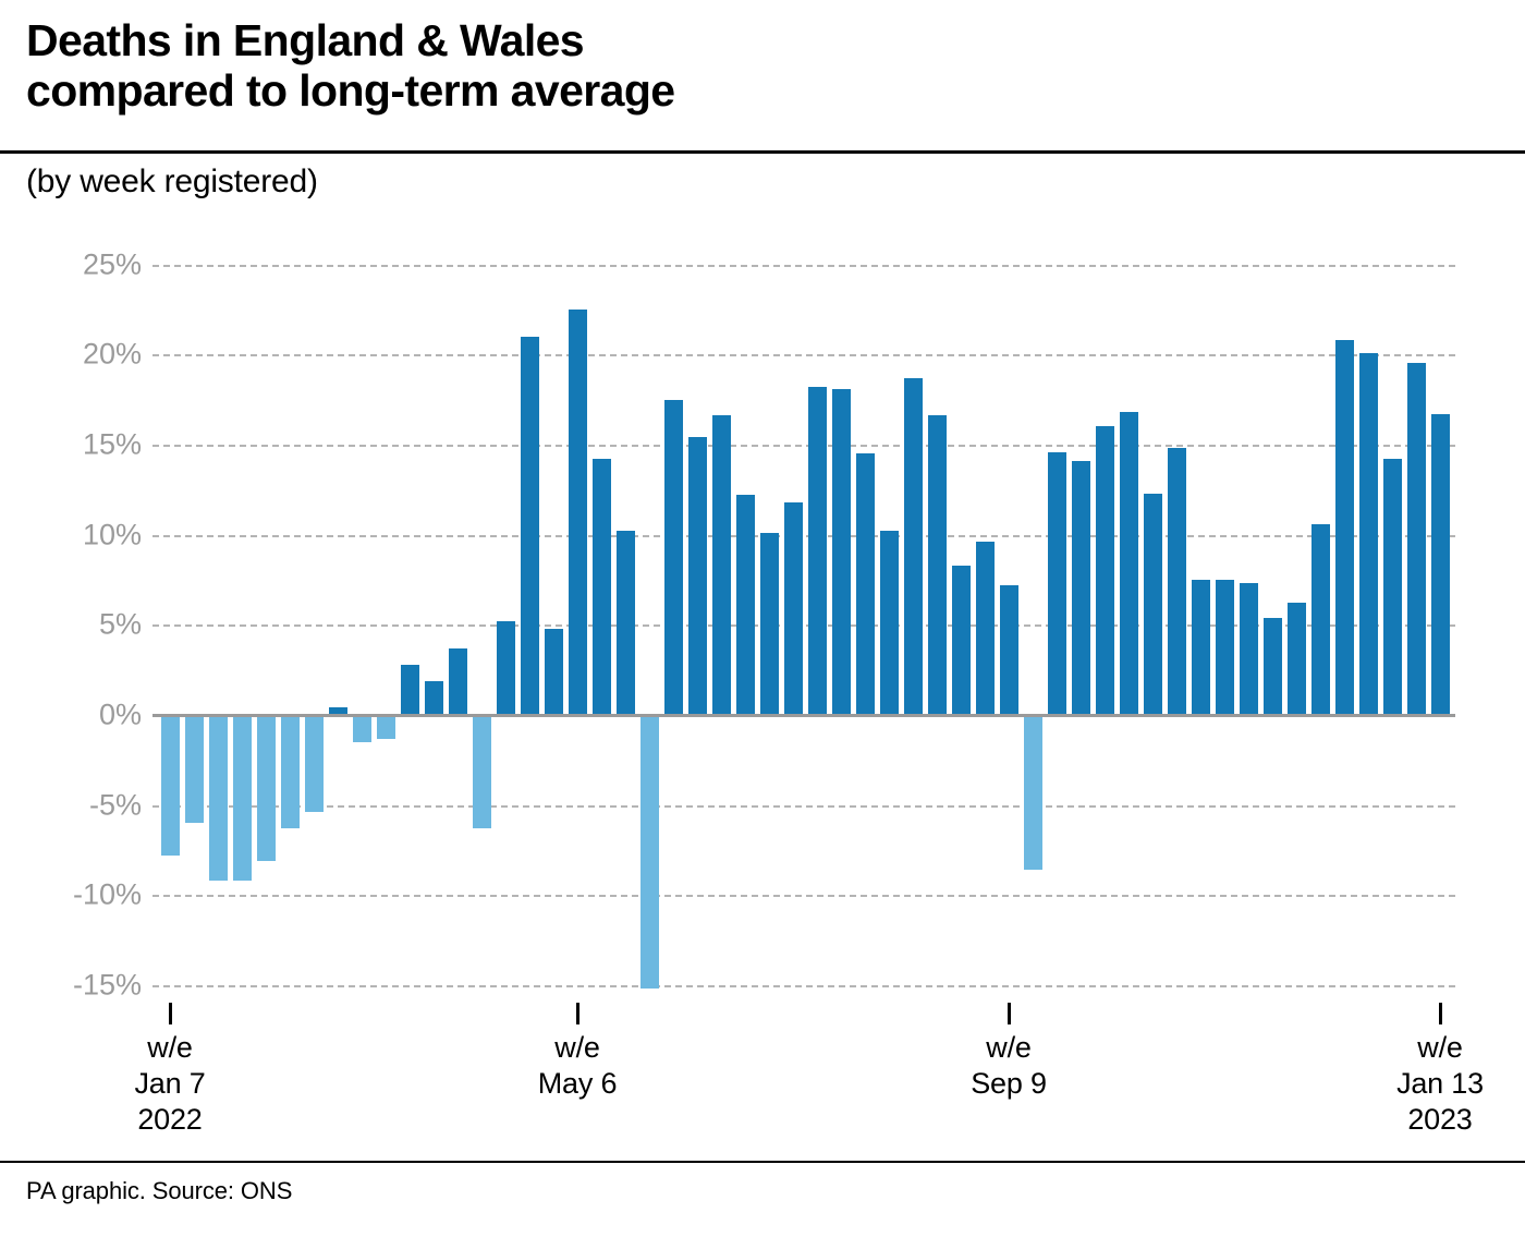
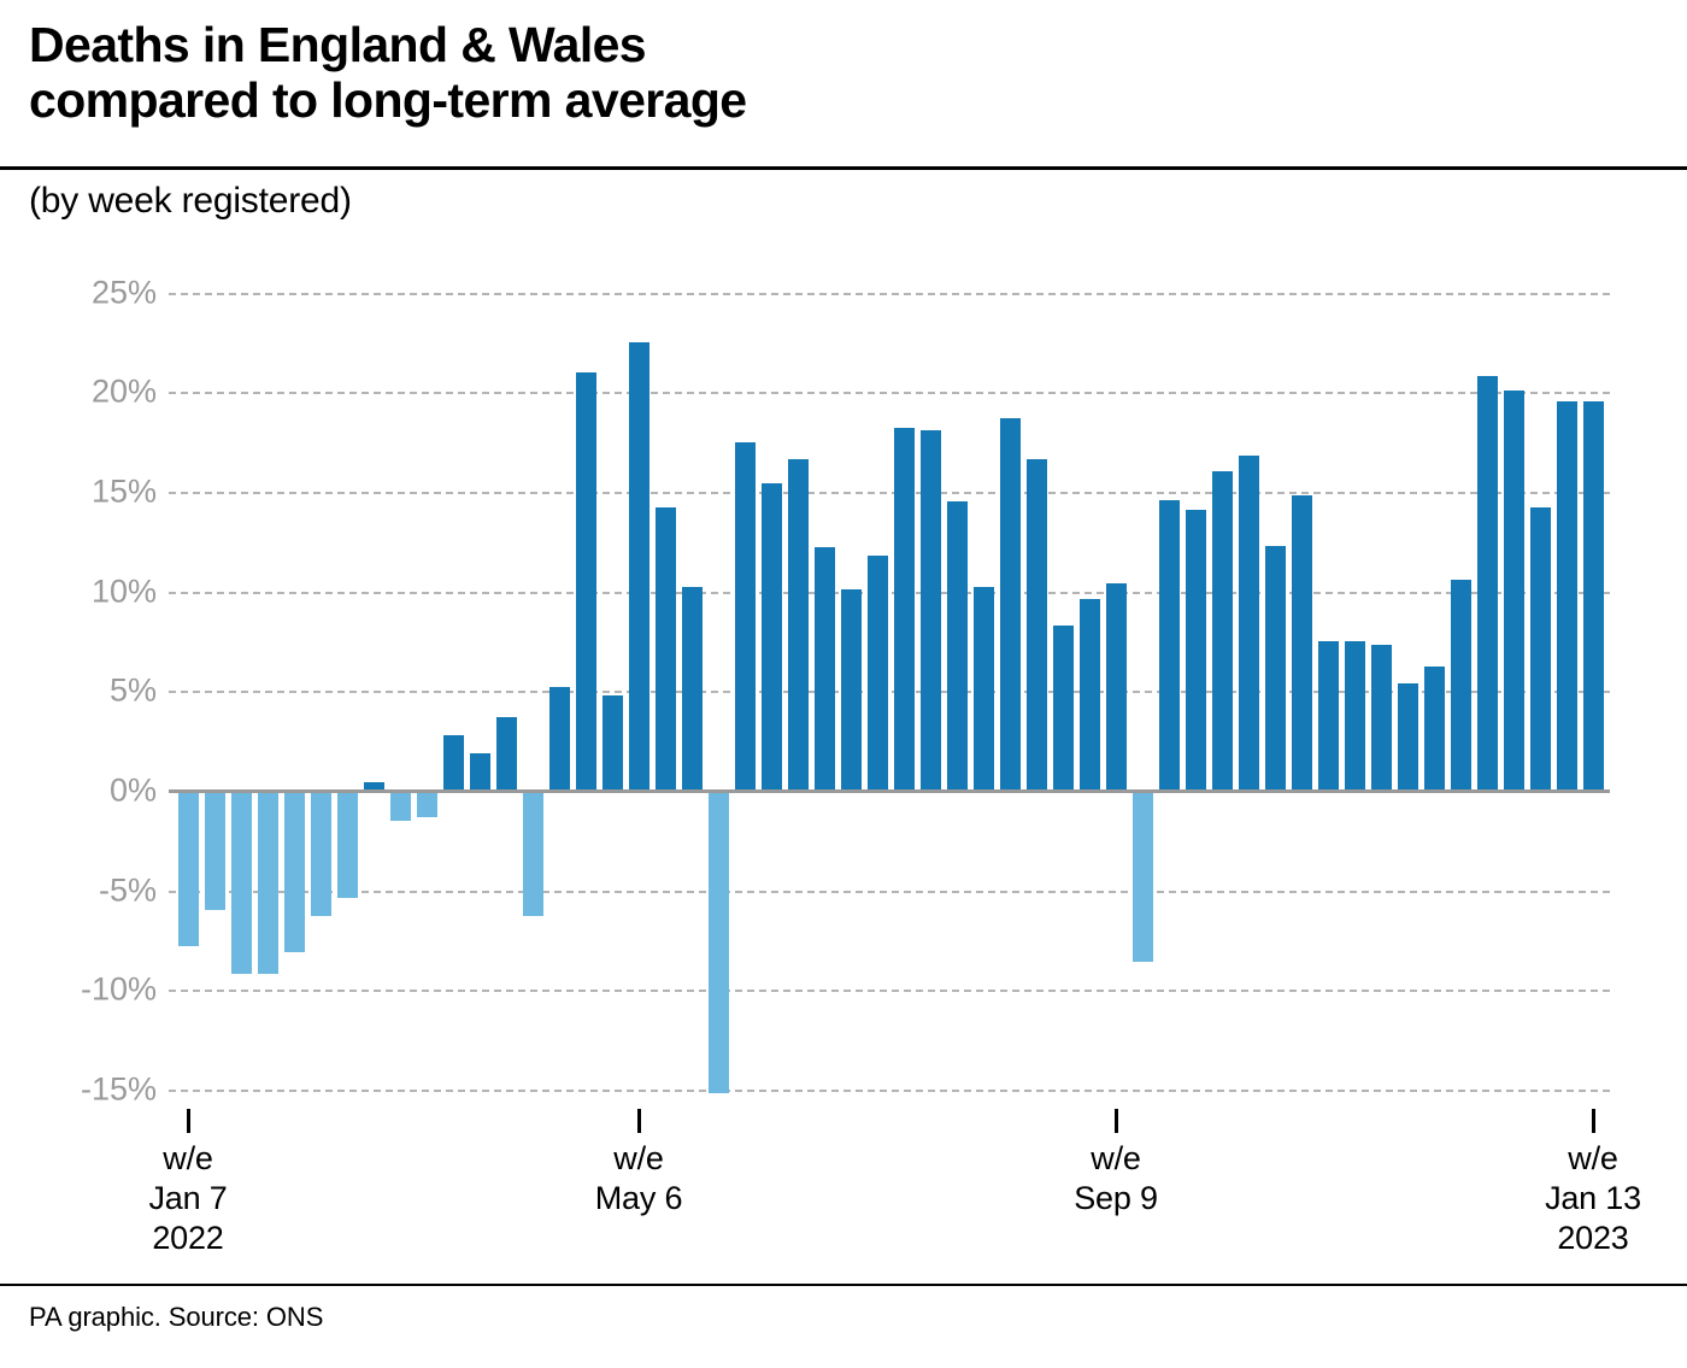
Sep 9: 7.2% -> 10.4%
Jan 13 2023: 16.7% -> 19.5%
